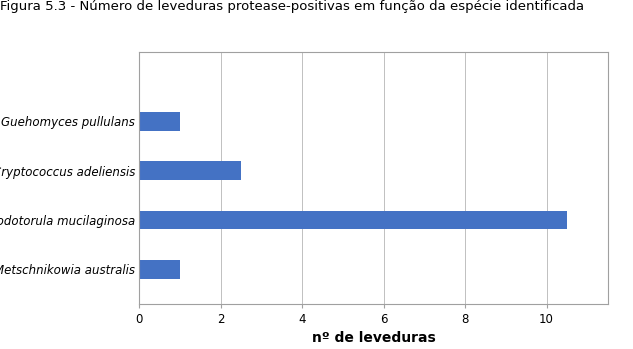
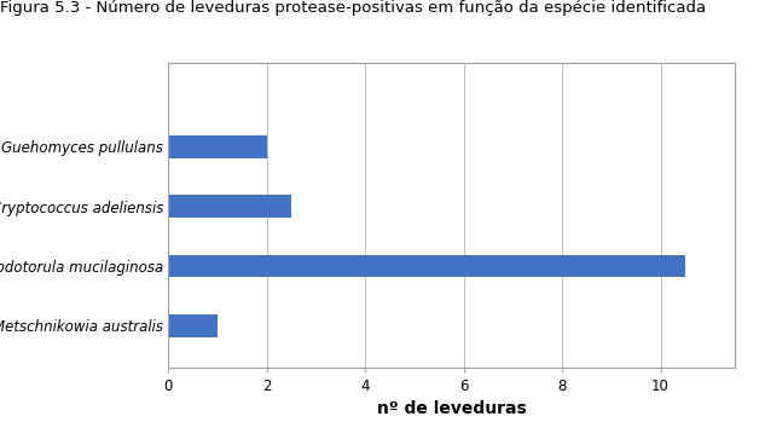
Guehomyces pullulans: 1.0 -> 2.0
